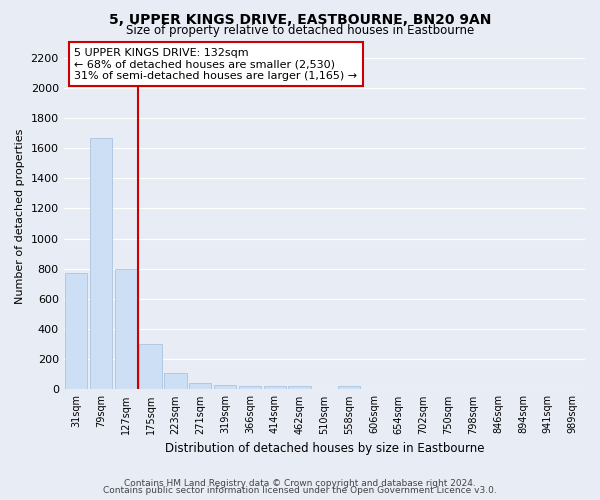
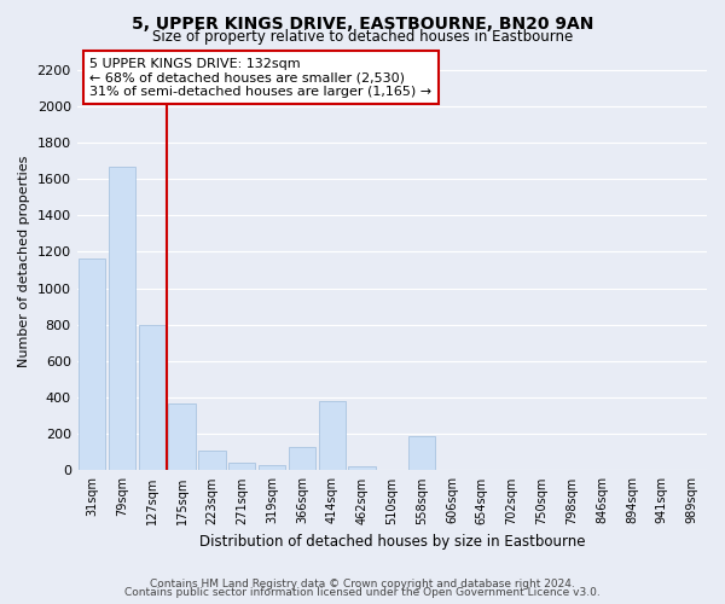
31sqm: 770 -> 1160
175sqm: 300 -> 370
366sqm: 20 -> 130
414sqm: 20 -> 380
558sqm: 20 -> 190
